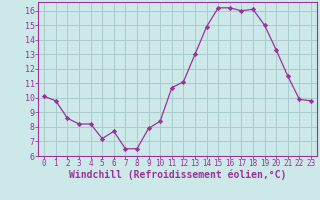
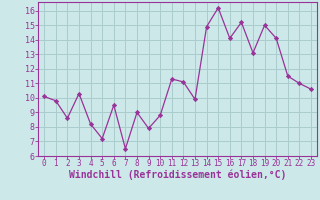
3: 8.2 -> 10.3
6: 7.7 -> 9.5
8: 6.5 -> 9.0
10: 8.4 -> 8.8
11: 10.7 -> 11.3
13: 13.0 -> 9.9
16: 16.2 -> 14.1
17: 16.0 -> 15.2
18: 16.1 -> 13.1
20: 13.3 -> 14.1
22: 9.9 -> 11.0
23: 9.8 -> 10.6
